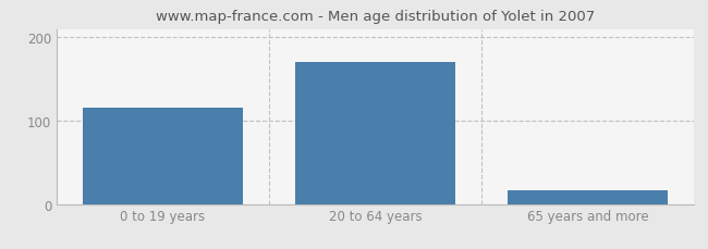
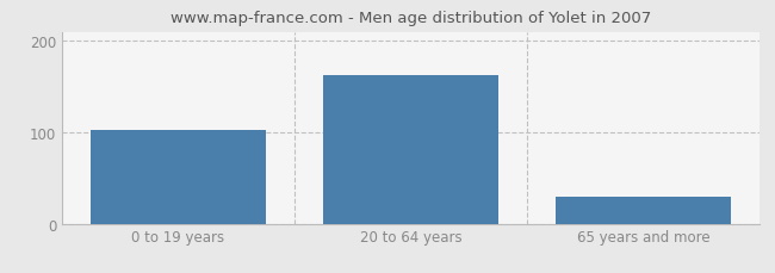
0 to 19 years: 116 -> 103
20 to 64 years: 170 -> 163
65 years and more: 16 -> 30
